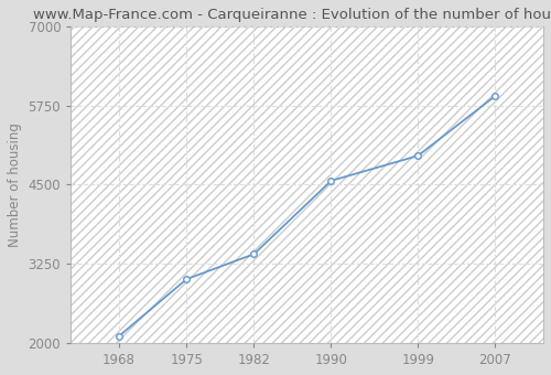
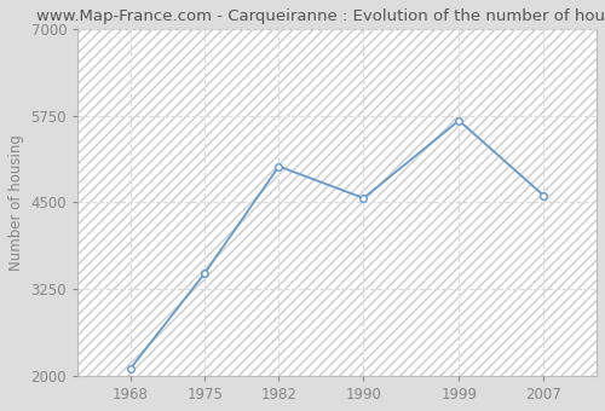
1975: 3010 -> 3480
1982: 3400 -> 5020
1999: 4960 -> 5680
2007: 5900 -> 4600
